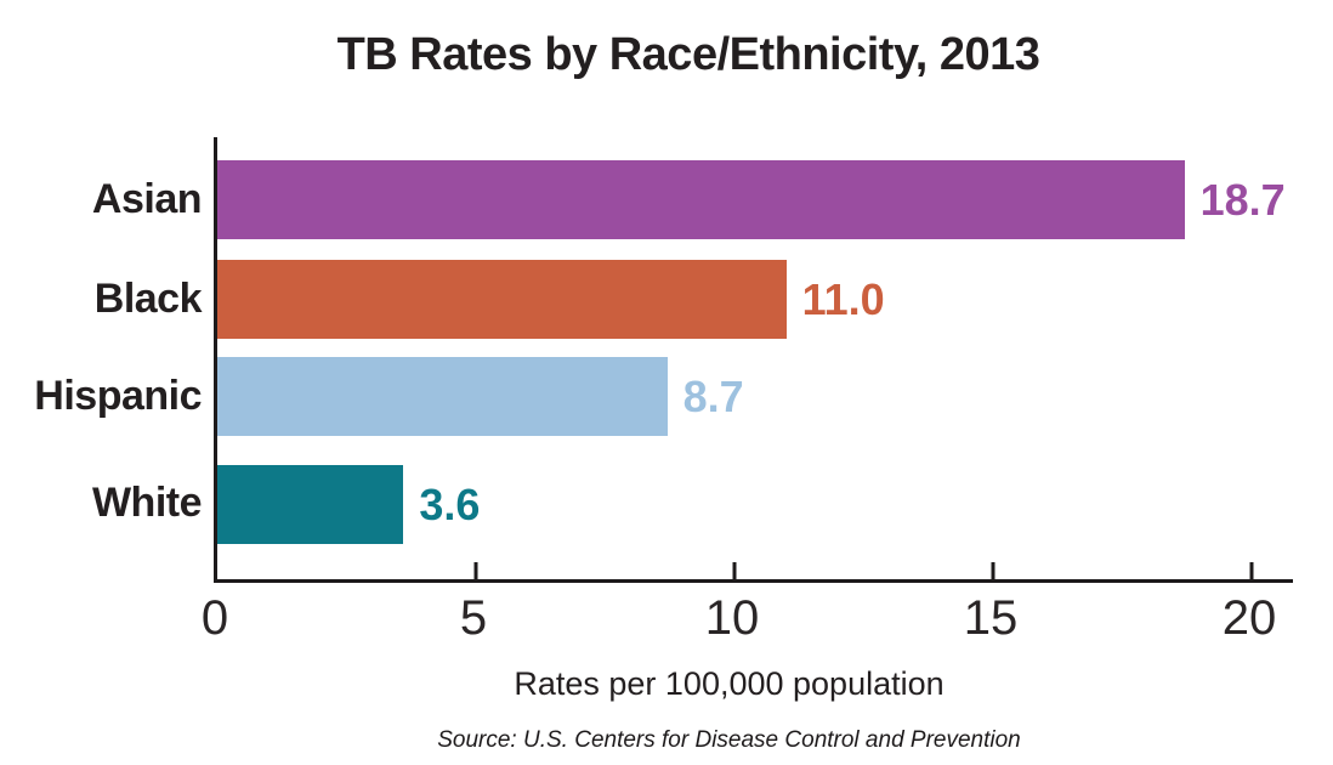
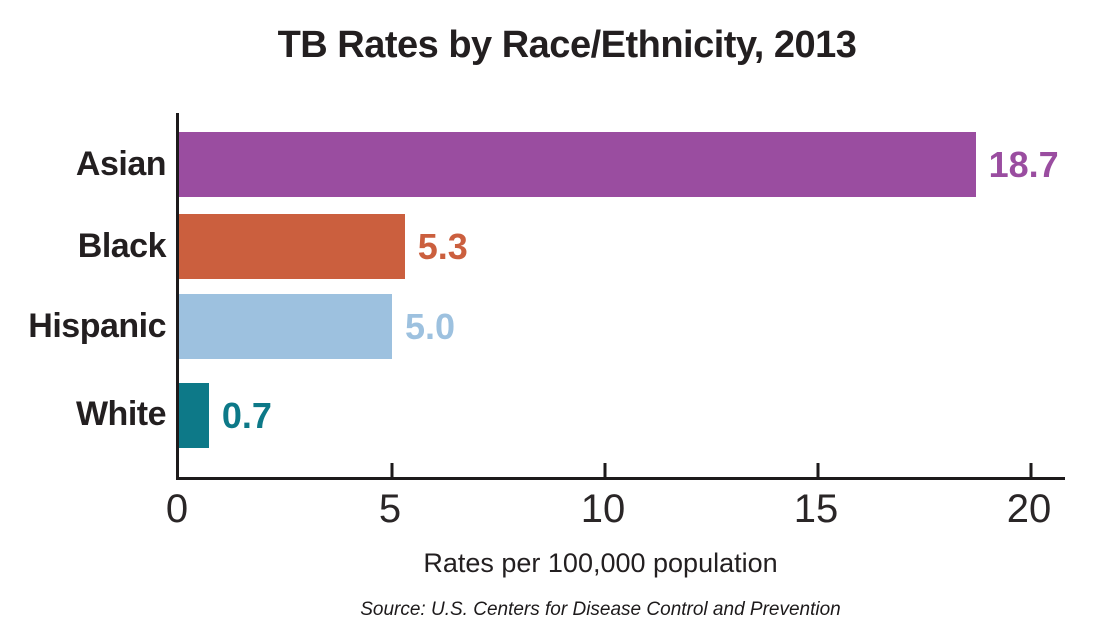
Black: 11.0 -> 5.3
Hispanic: 8.7 -> 5.0
White: 3.6 -> 0.7
